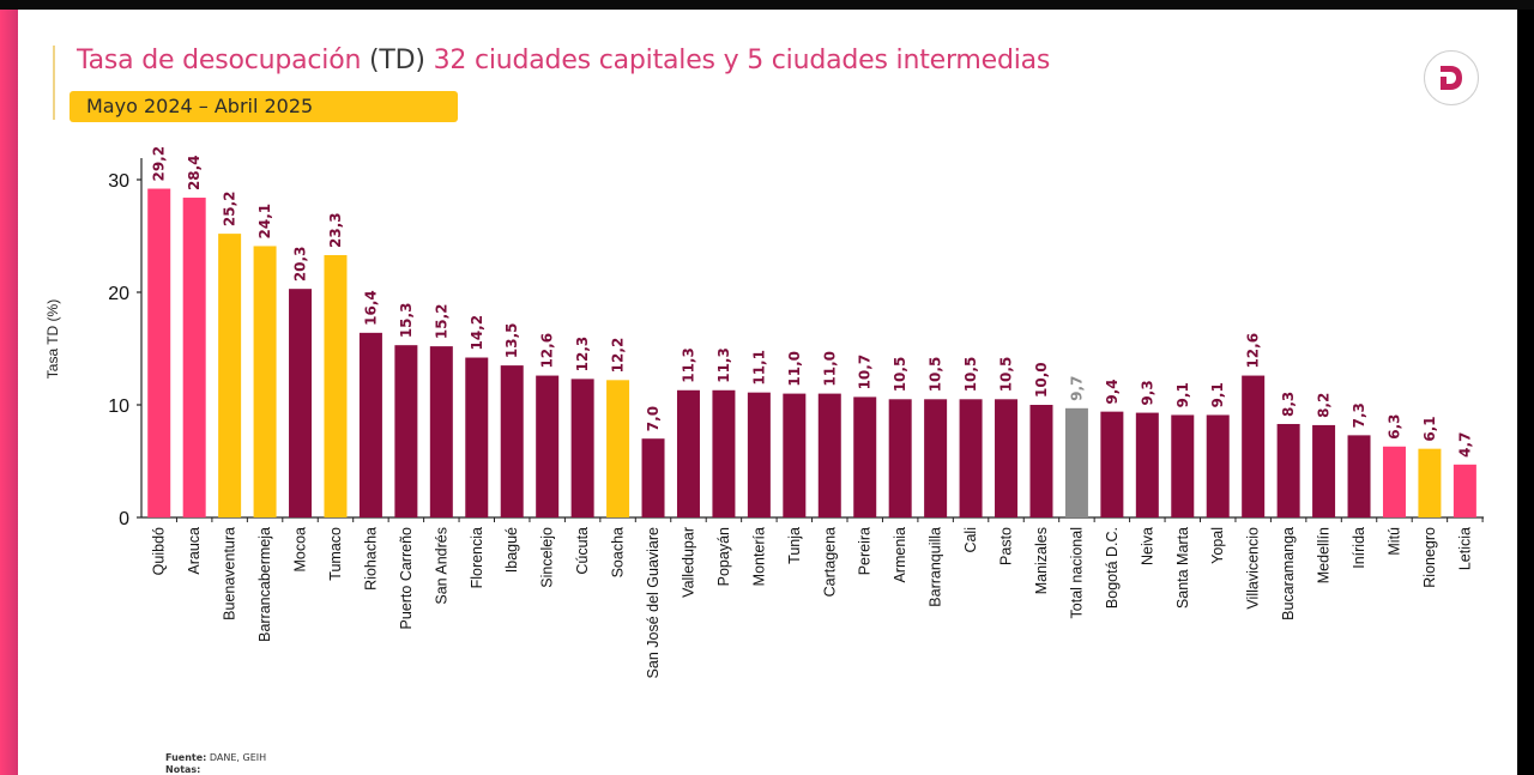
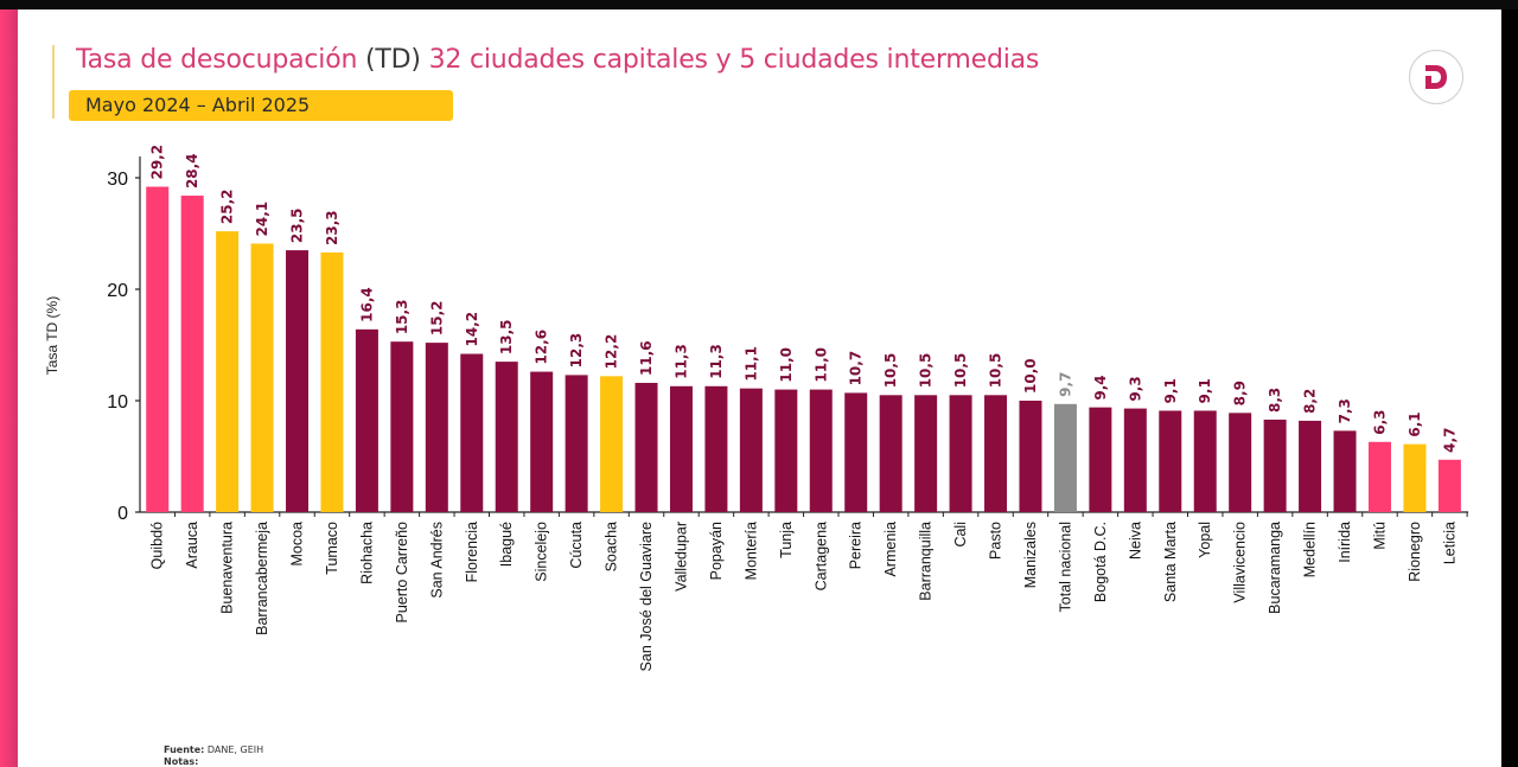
Mocoa: 20,3 -> 23,5
San José del Guaviare: 7,0 -> 11,6
Villavicencio: 12,6 -> 8,9
